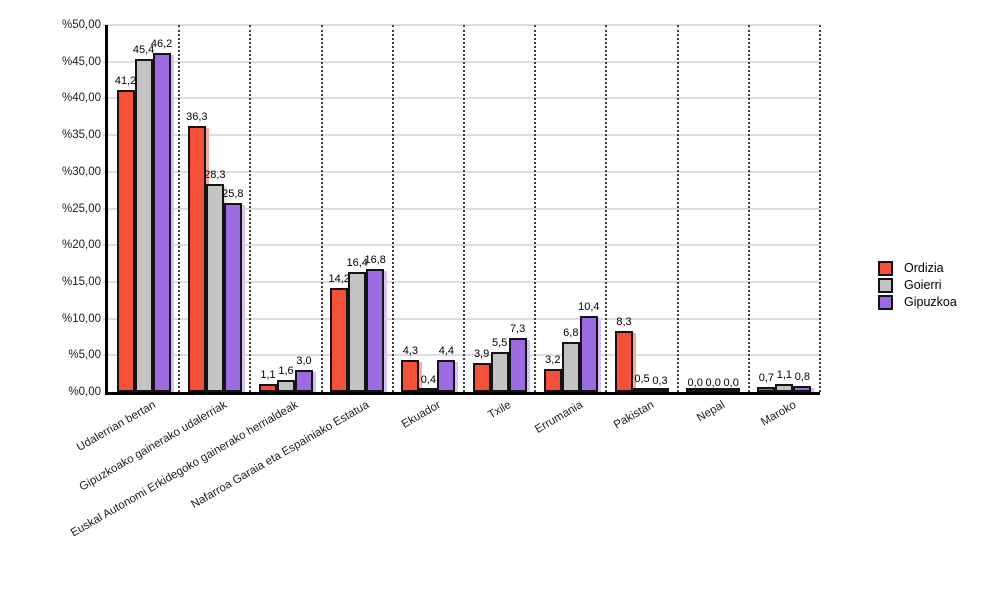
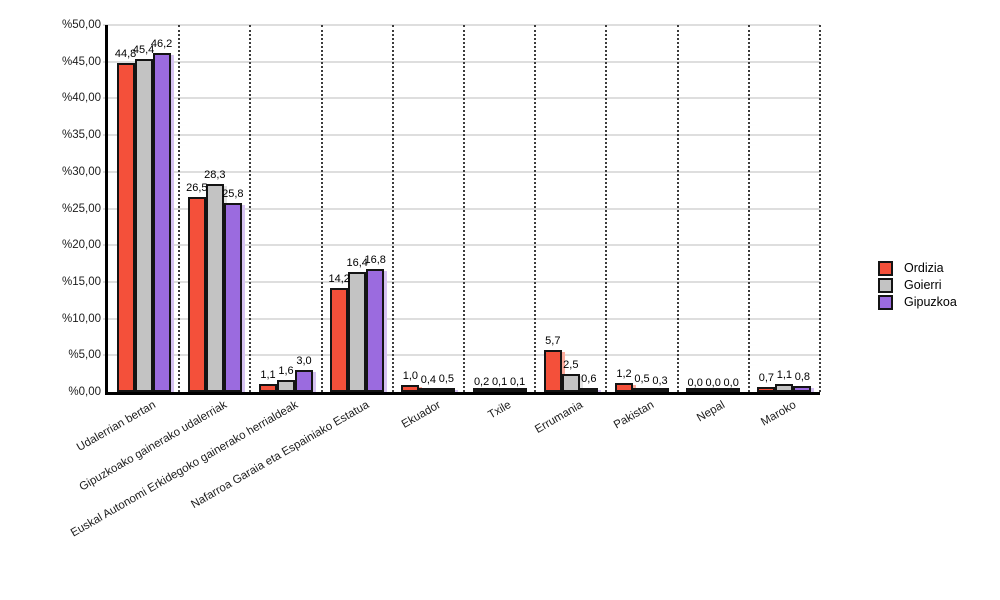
Ordizia/Udalerrian bertan: 41,2 -> 44,8
Ordizia/Gipuzkoako gainerako udalerriak: 36,3 -> 26,5
Ordizia/Ekuador: 4,3 -> 1,0
Gipuzkoa/Ekuador: 4,4 -> 0,5
Ordizia/Txile: 3,9 -> 0,2
Goierri/Txile: 5,5 -> 0,1
Gipuzkoa/Txile: 7,3 -> 0,1
Ordizia/Errumania: 3,2 -> 5,7
Goierri/Errumania: 6,8 -> 2,5
Gipuzkoa/Errumania: 10,4 -> 0,6
Ordizia/Pakistan: 8,3 -> 1,2
